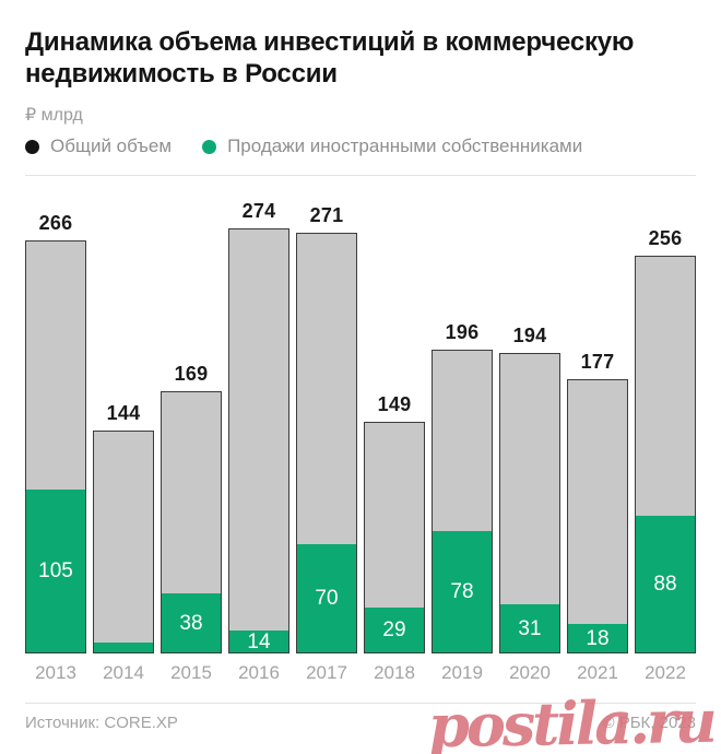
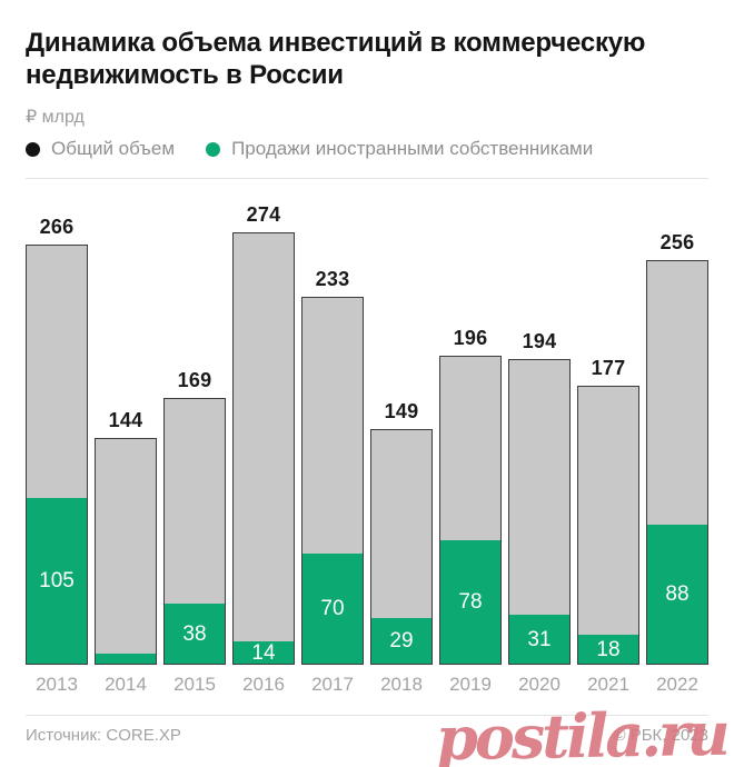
Общий объем/2017: 271 -> 233
